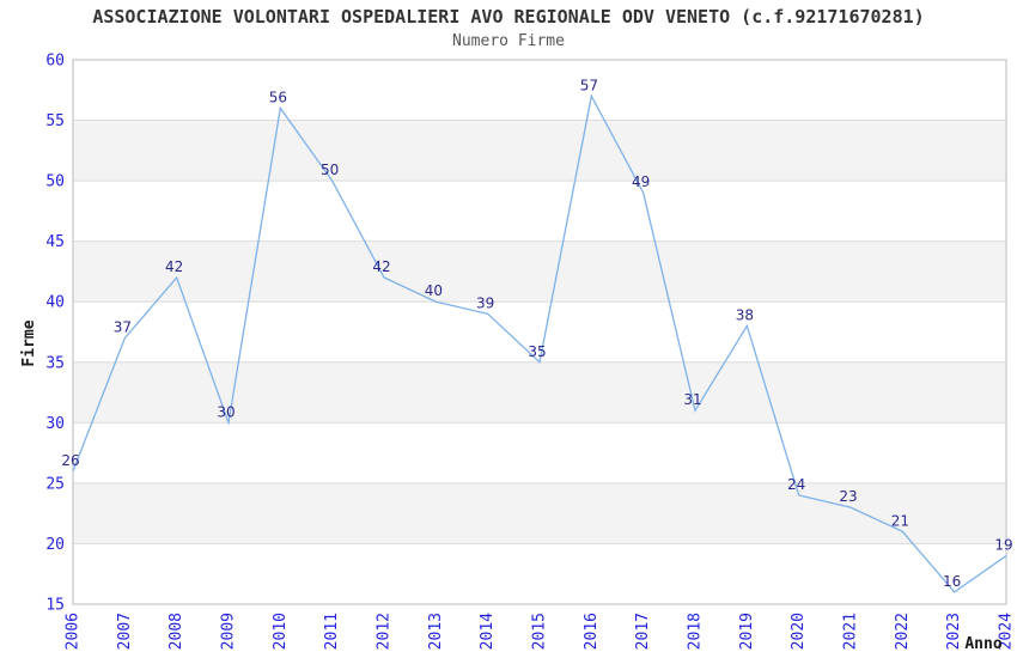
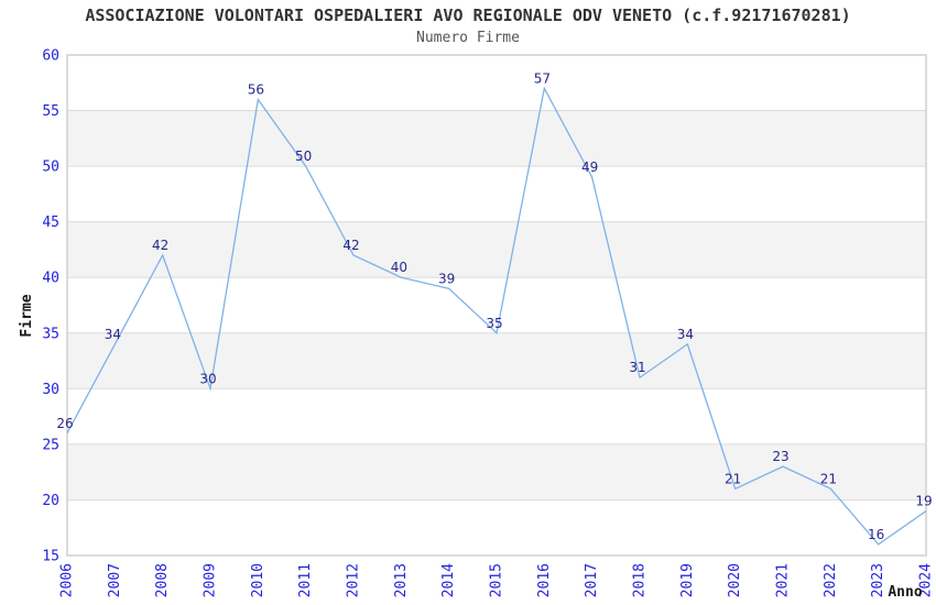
2007: 37 -> 34
2019: 38 -> 34
2020: 24 -> 21
